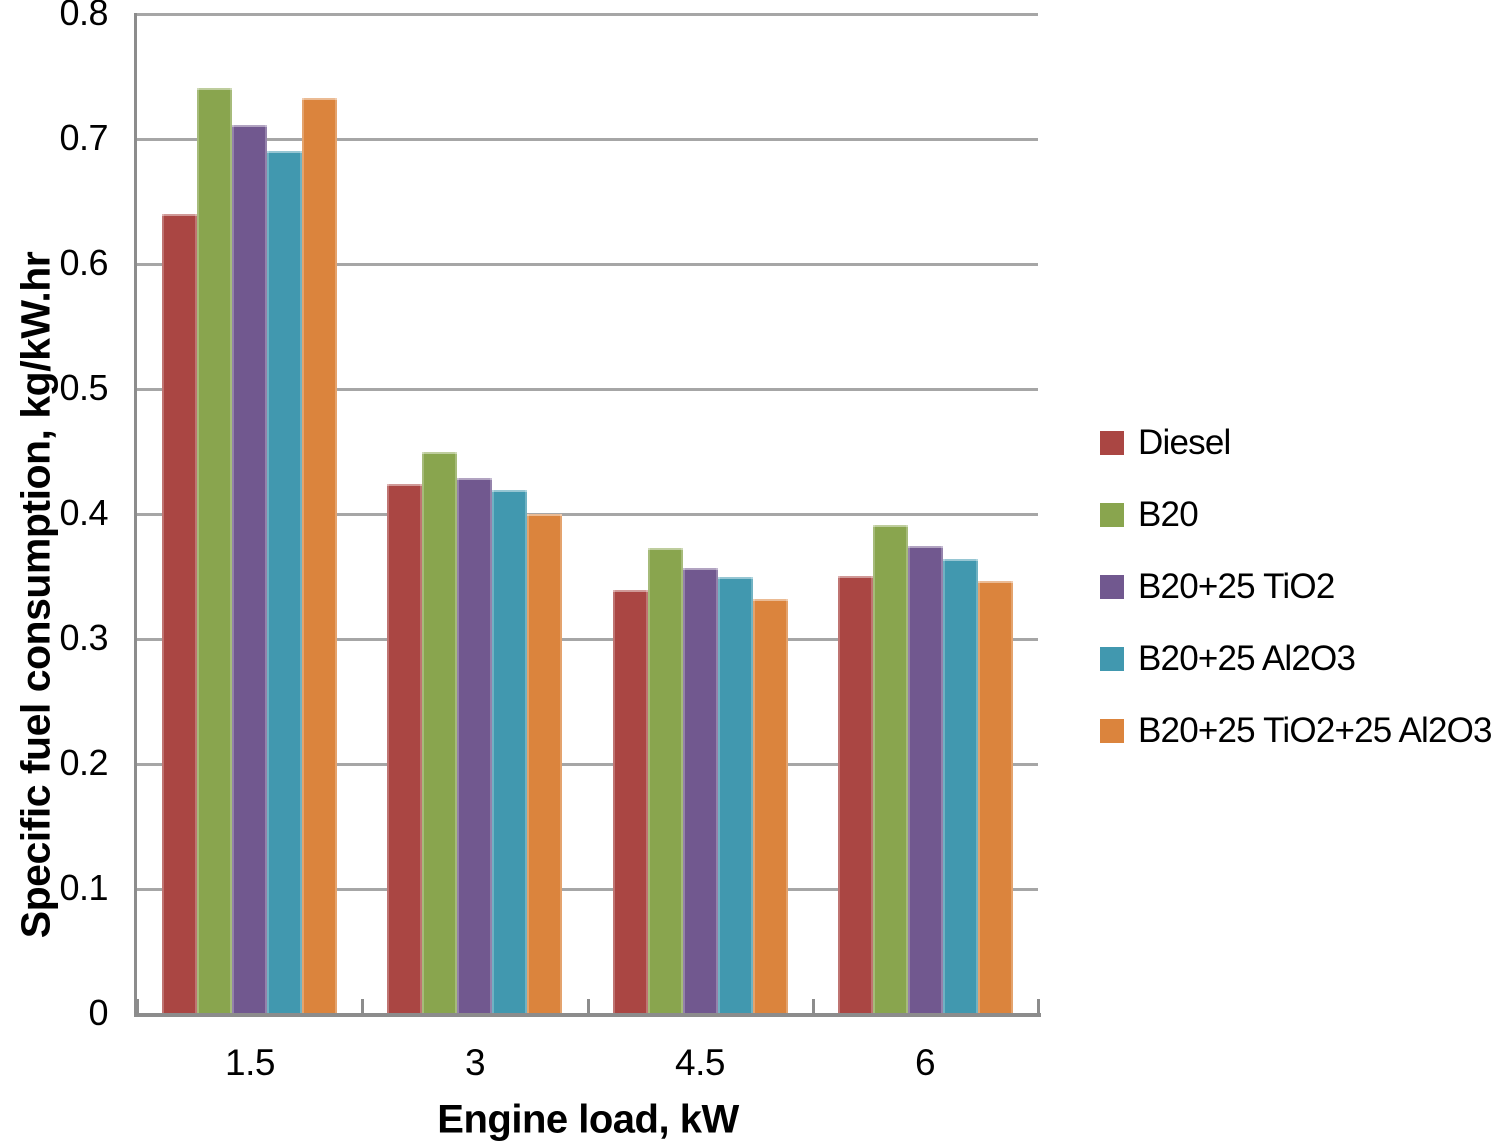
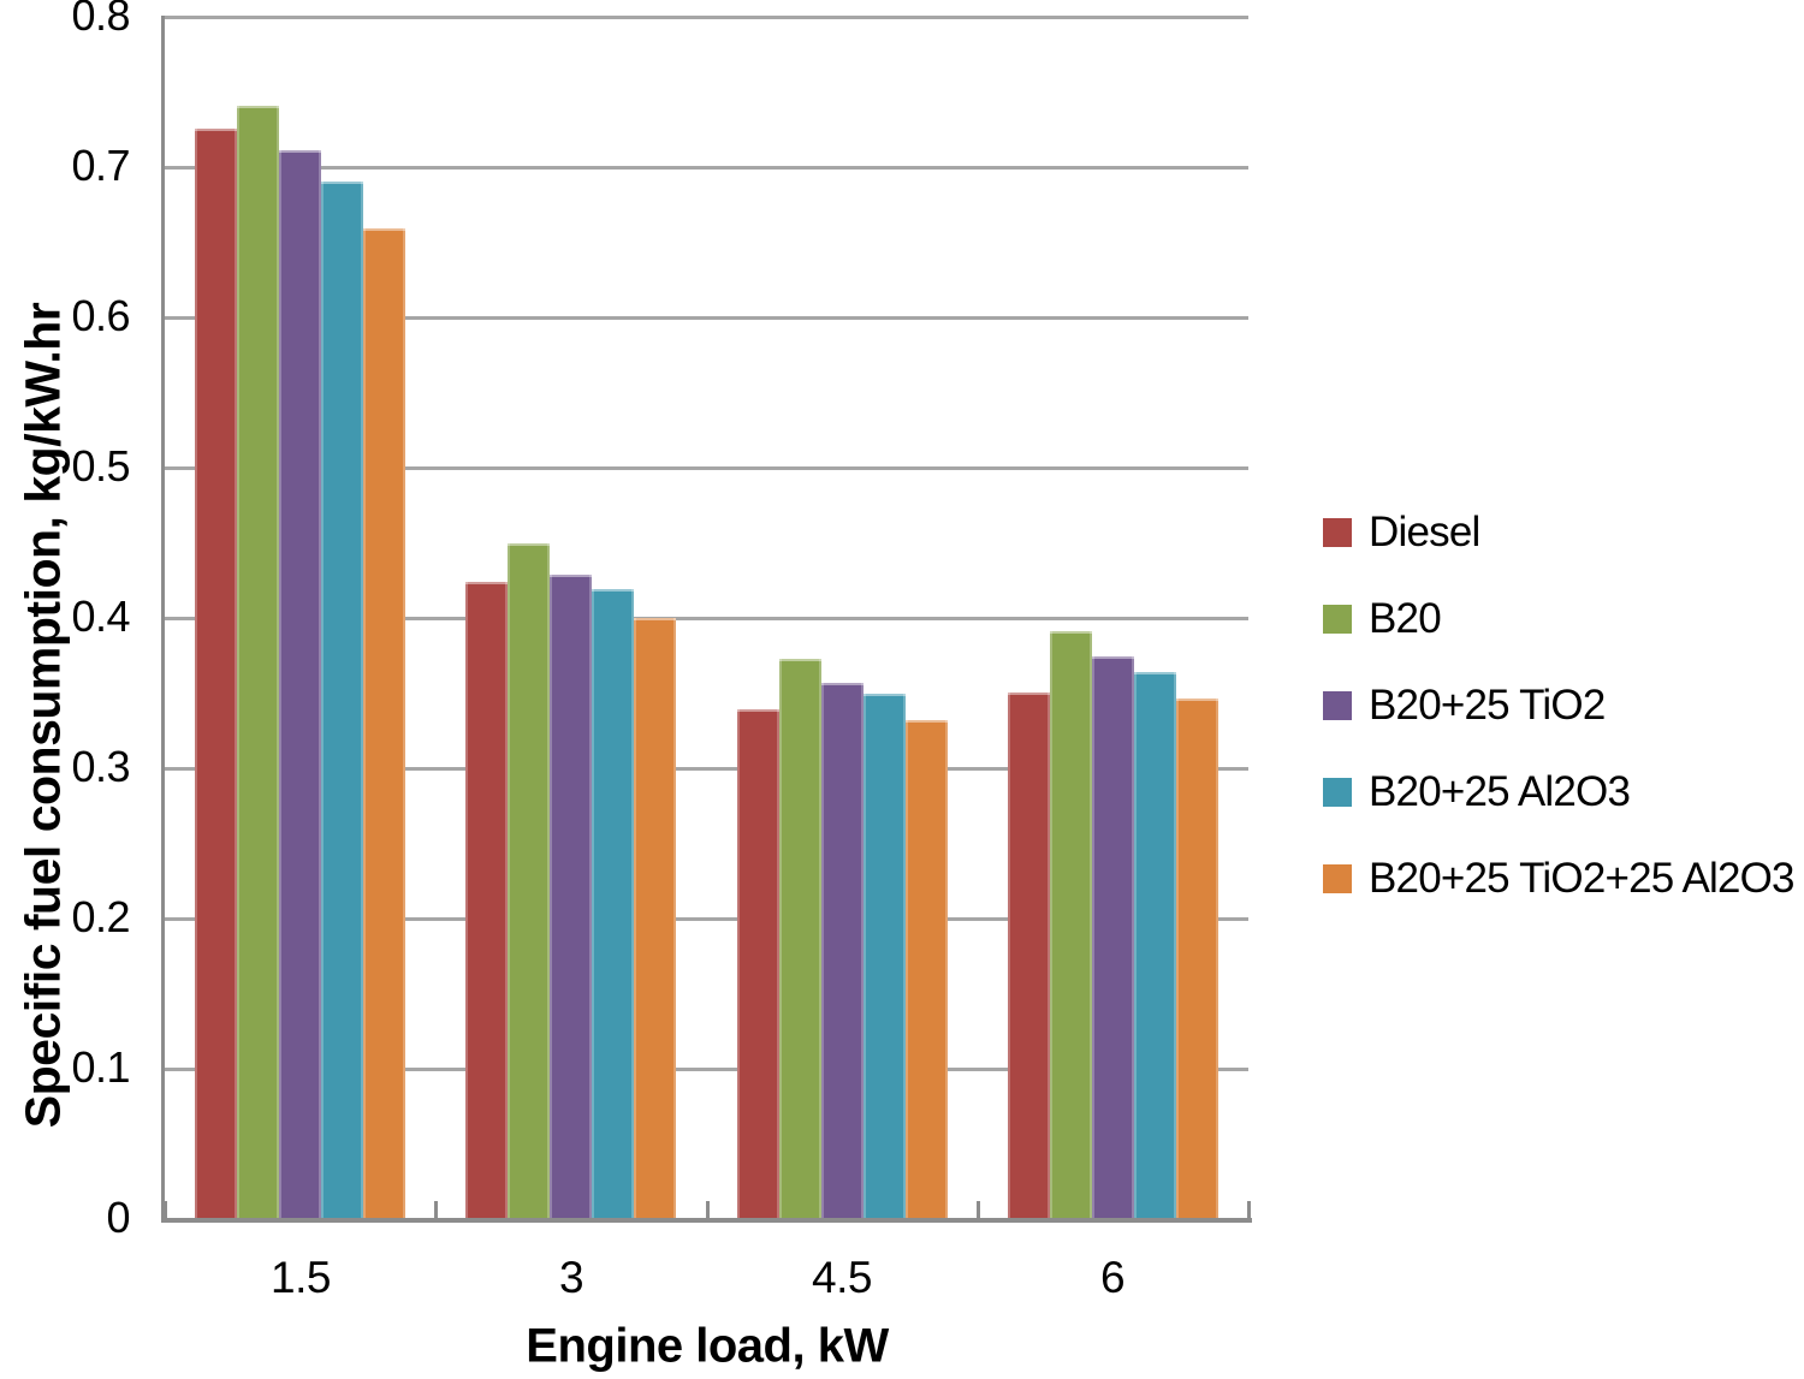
Diesel/1.5: 0.639 -> 0.725
B20+25 TiO2+25 Al2O3/1.5: 0.732 -> 0.658
